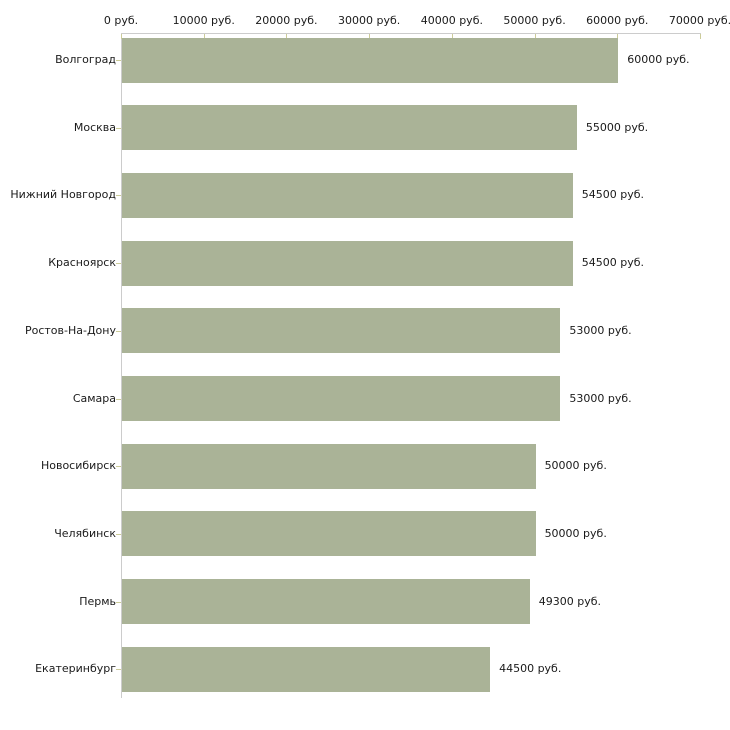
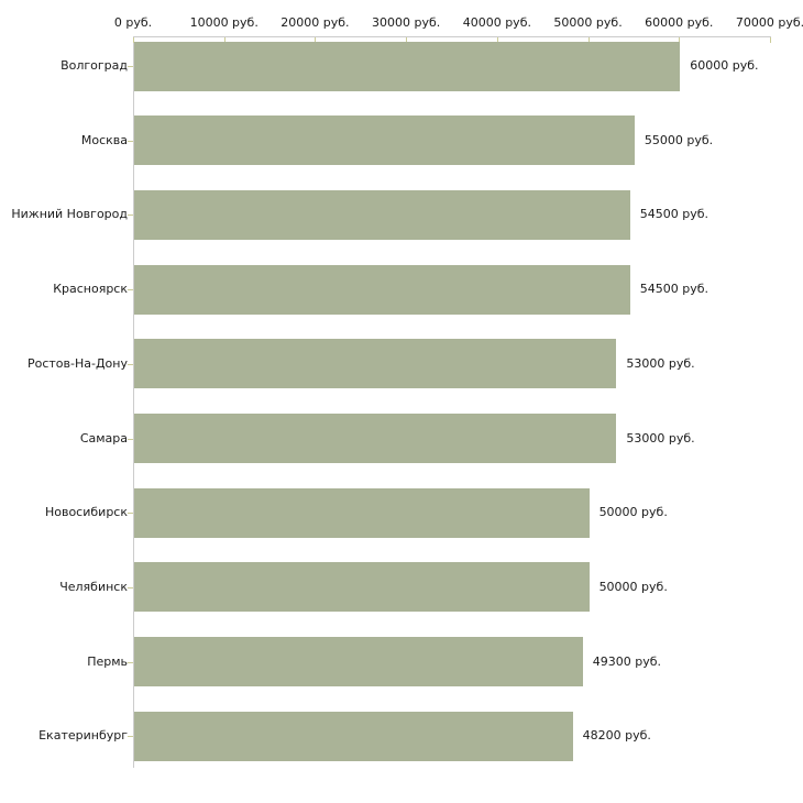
Екатеринбург: 44500 -> 48200
